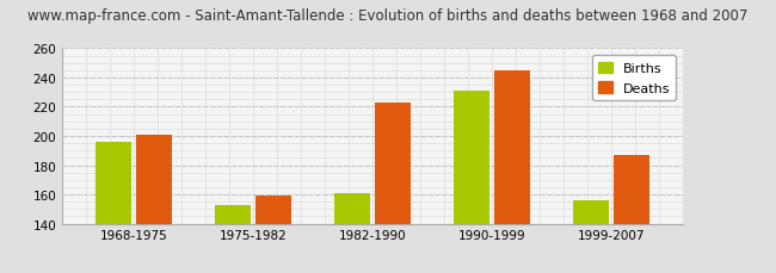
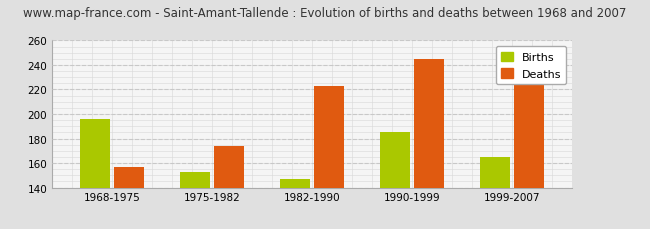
Deaths/1968-1975: 201 -> 157
Deaths/1975-1982: 159 -> 174
Births/1982-1990: 161 -> 147
Births/1990-1999: 231 -> 185
Births/1999-2007: 156 -> 165
Deaths/1999-2007: 187 -> 226
